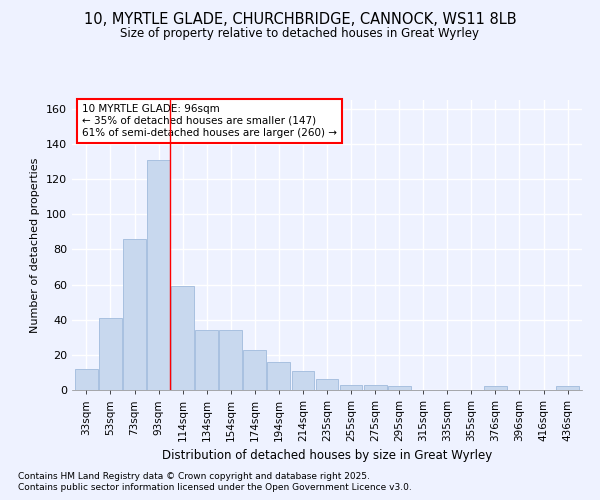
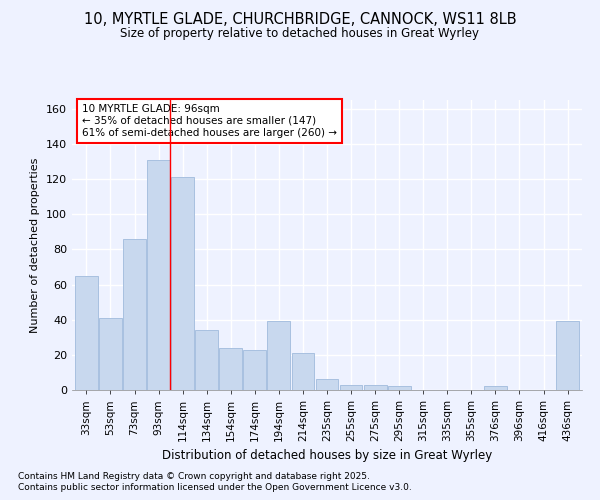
33sqm: 12 -> 65
114sqm: 59 -> 121
154sqm: 34 -> 24
194sqm: 16 -> 39
214sqm: 11 -> 21
436sqm: 2 -> 39
